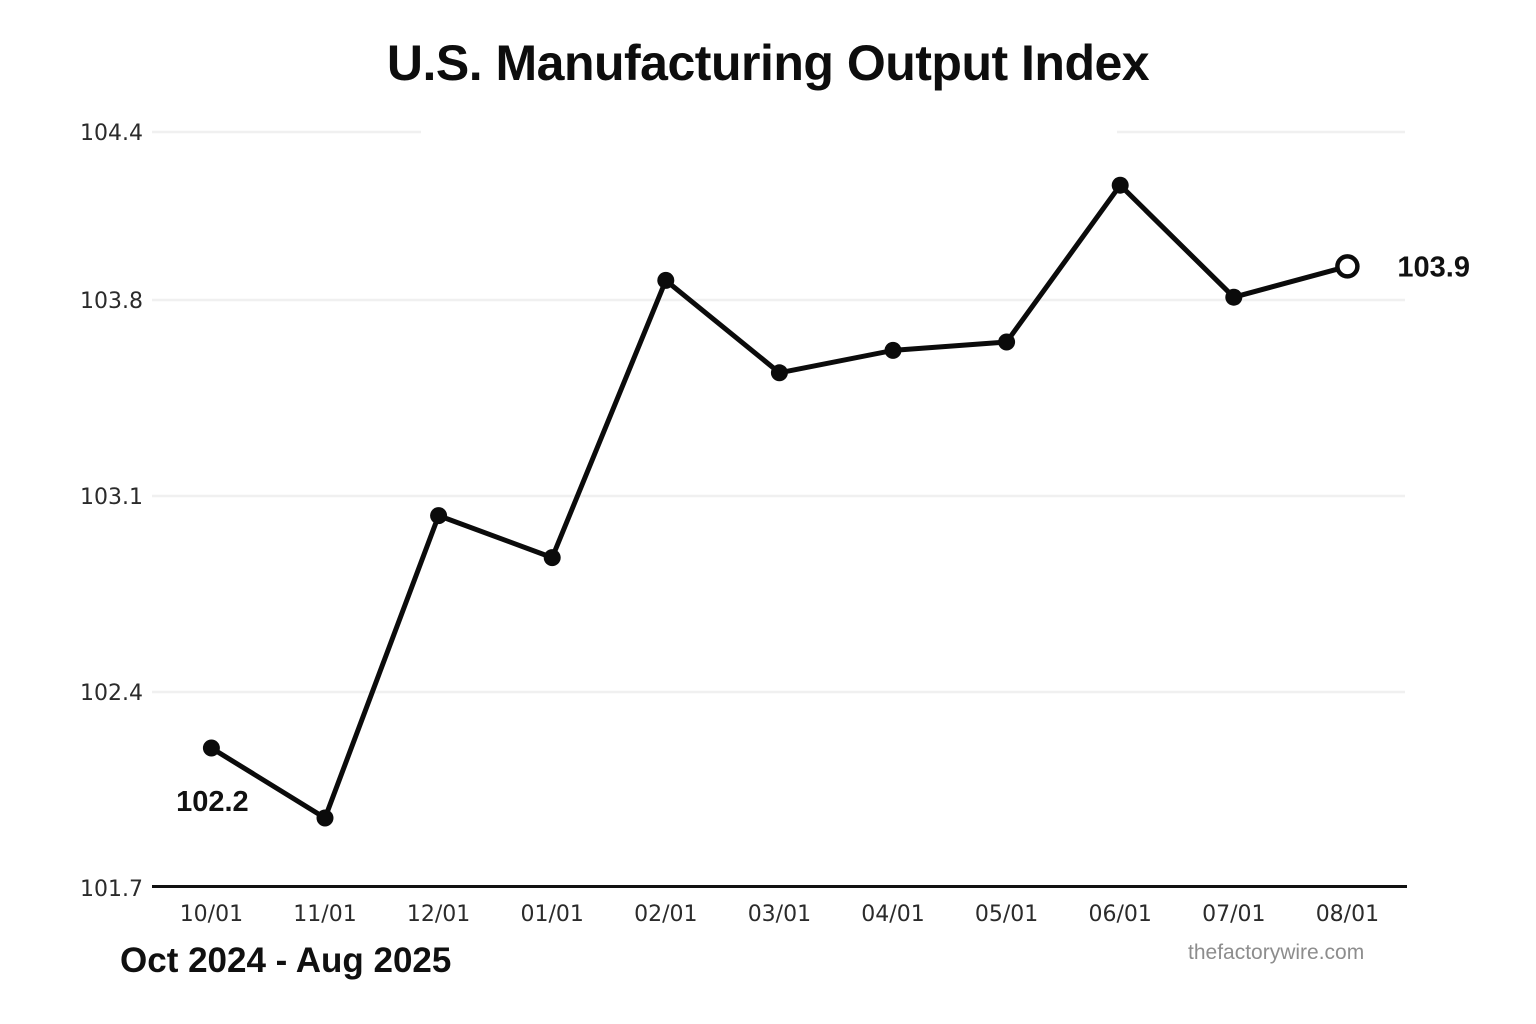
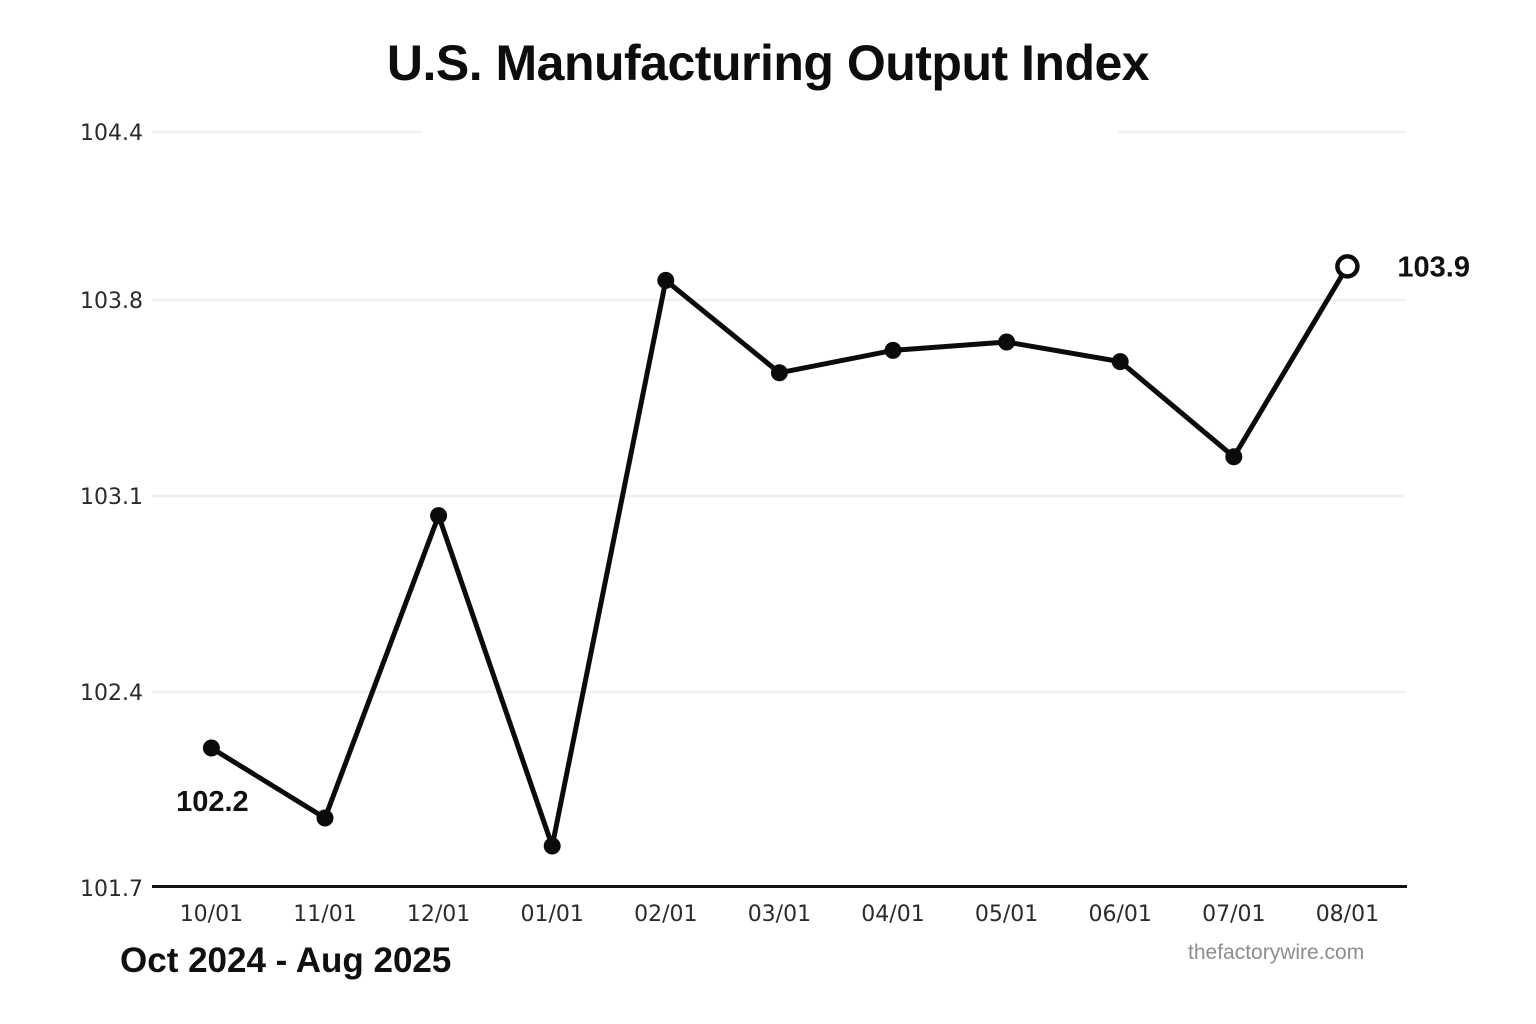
01/01: 102.88 -> 101.85
06/01: 104.21 -> 103.58
07/01: 103.81 -> 103.24
